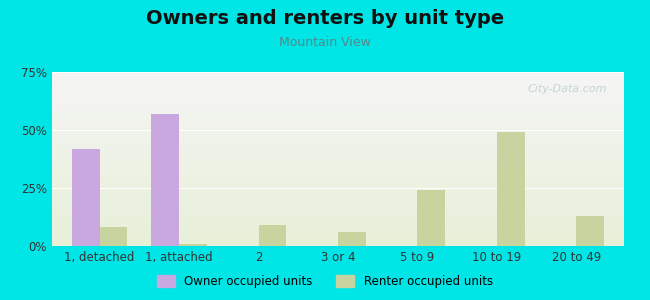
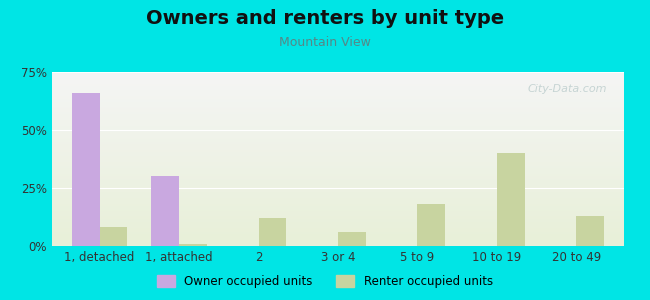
Owner occupied units/1, detached: 42% -> 66%
Owner occupied units/1, attached: 57% -> 30%
Renter occupied units/2: 9% -> 12%
Renter occupied units/5 to 9: 24% -> 18%
Renter occupied units/10 to 19: 49% -> 40%
